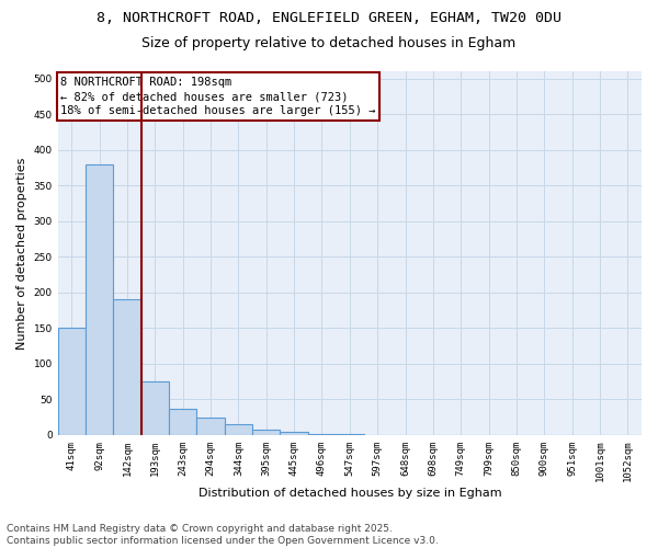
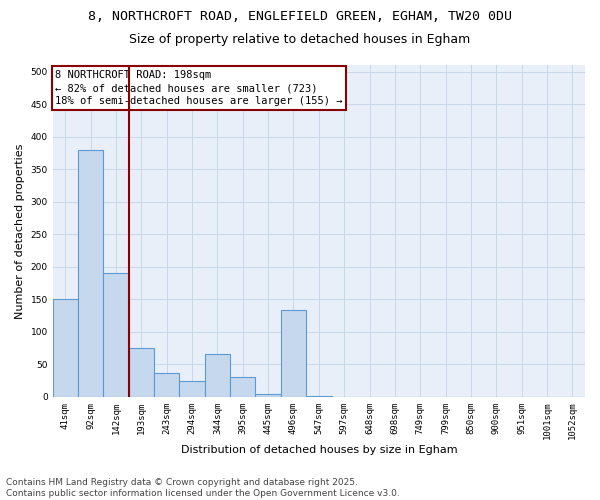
344sqm: 15 -> 66
395sqm: 7 -> 30
496sqm: 2 -> 134
